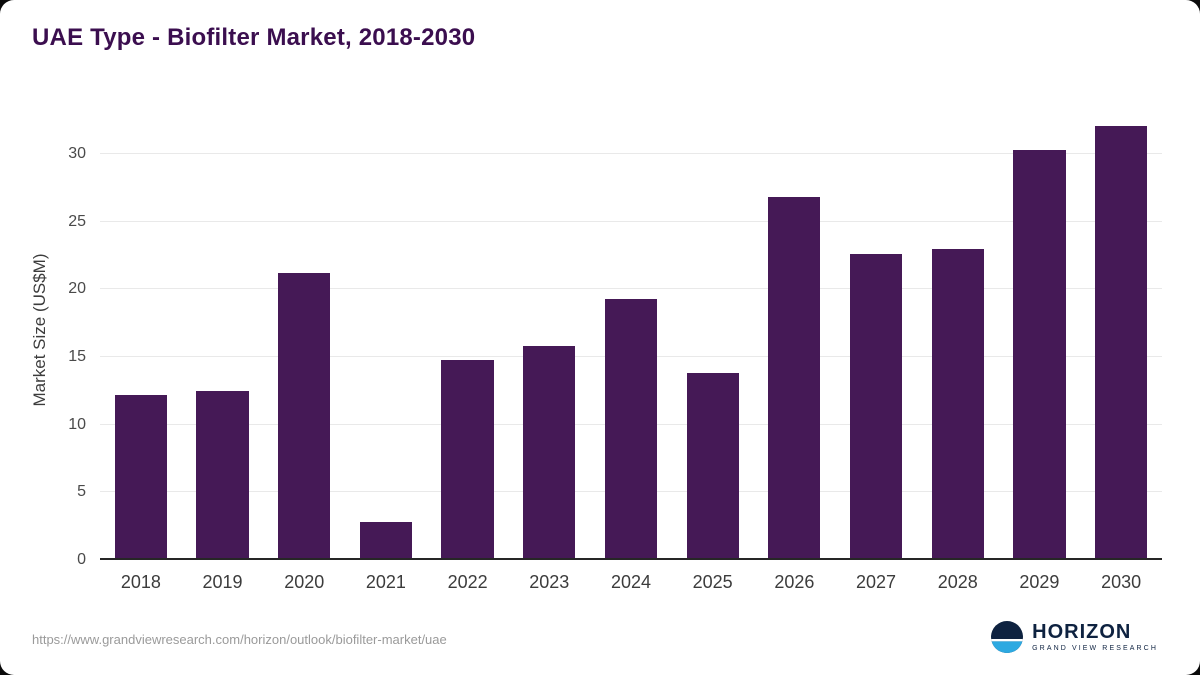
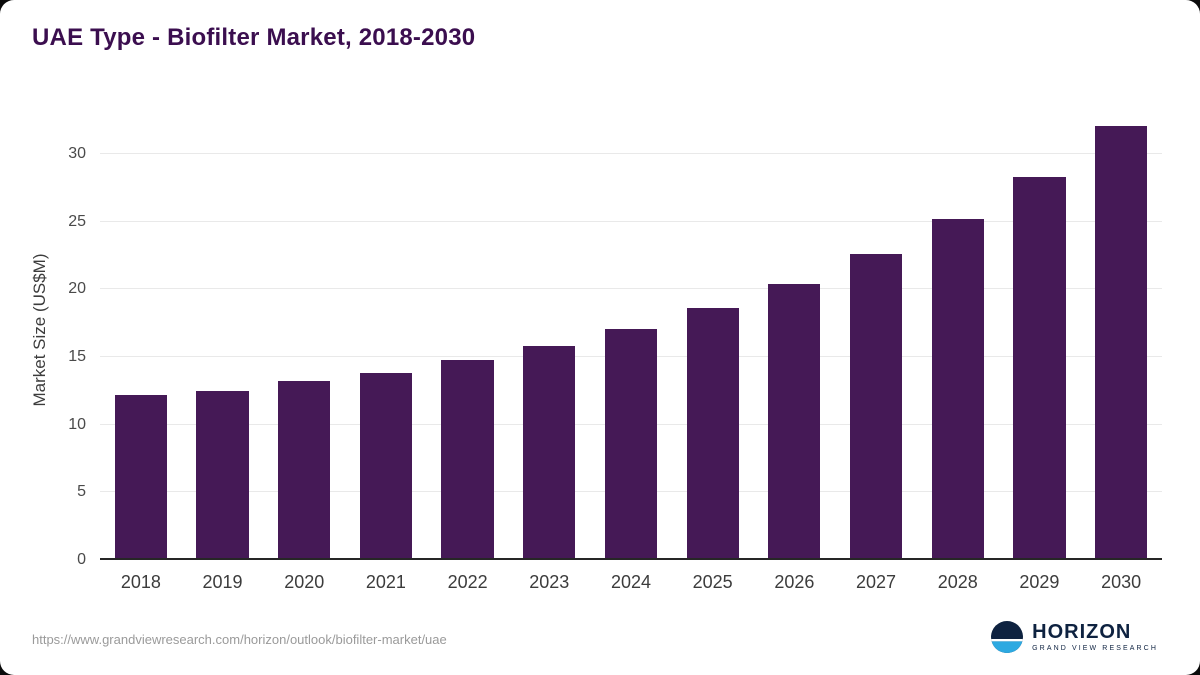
2020: 21.2 -> 13.2
2021: 2.8 -> 13.8
2024: 19.3 -> 17.1
2025: 13.8 -> 18.6
2026: 26.8 -> 20.4
2028: 23.0 -> 25.2
2029: 30.3 -> 28.3
